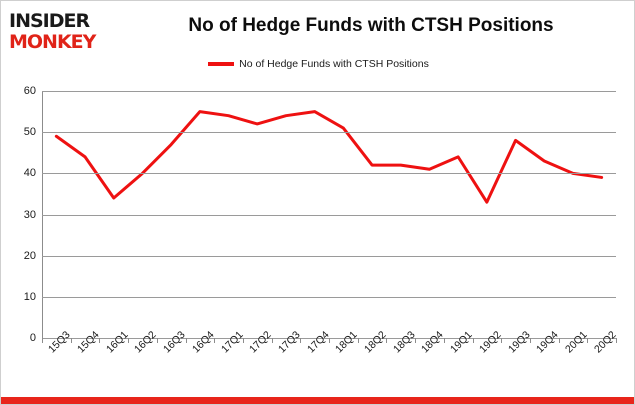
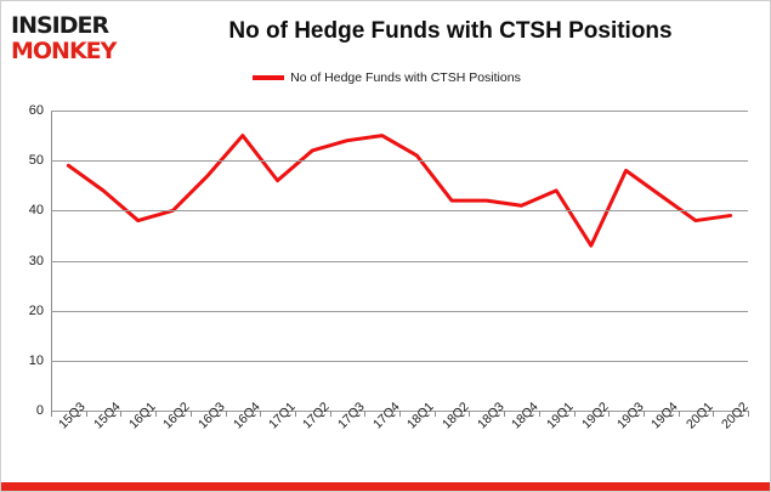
16Q1: 34 -> 38
17Q1: 54 -> 46
20Q1: 40 -> 38
